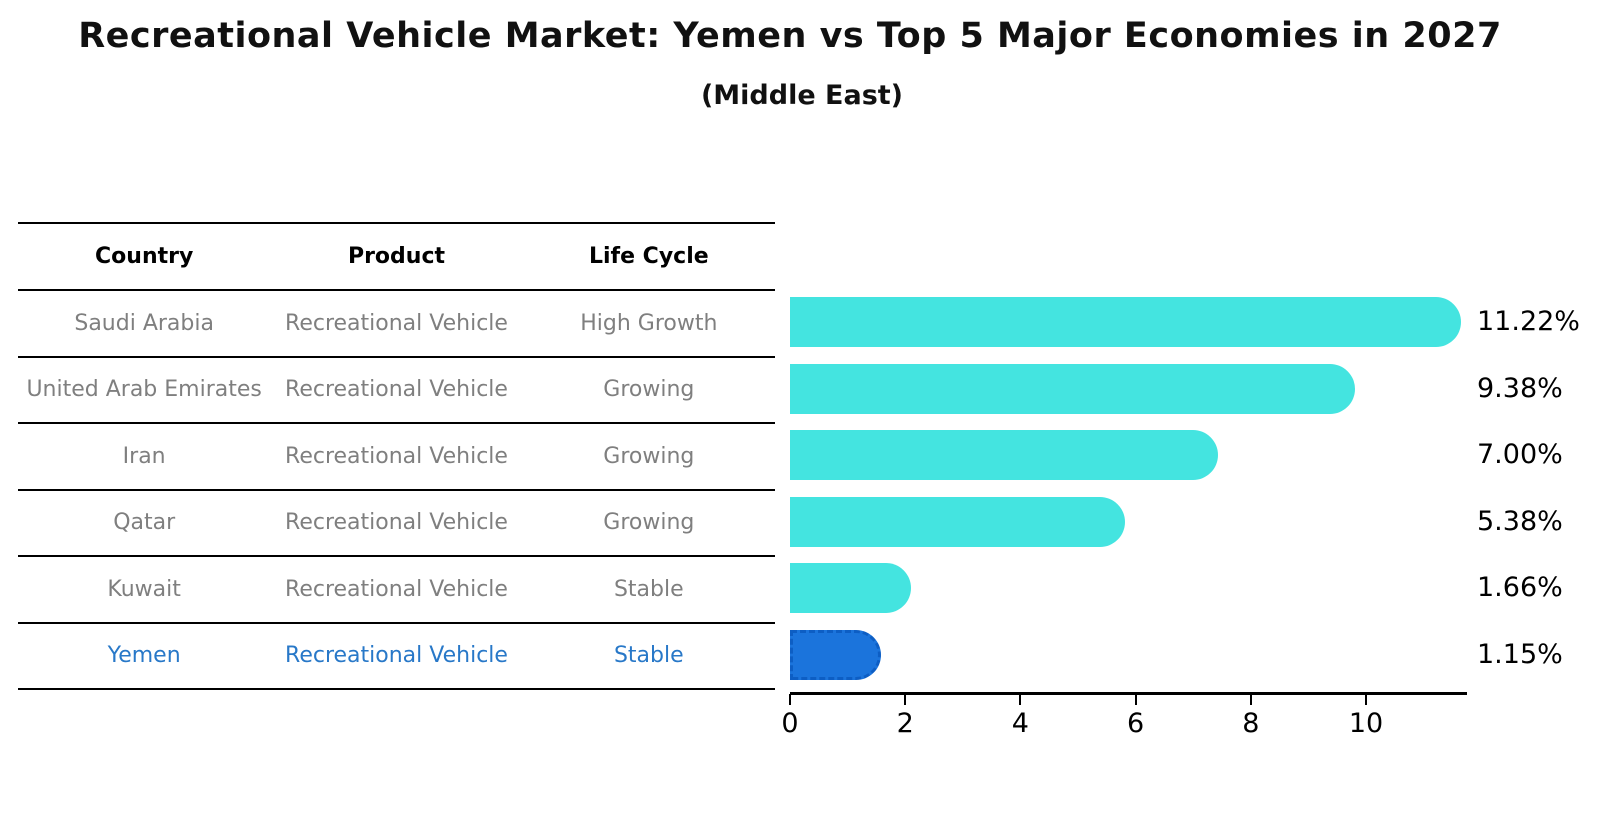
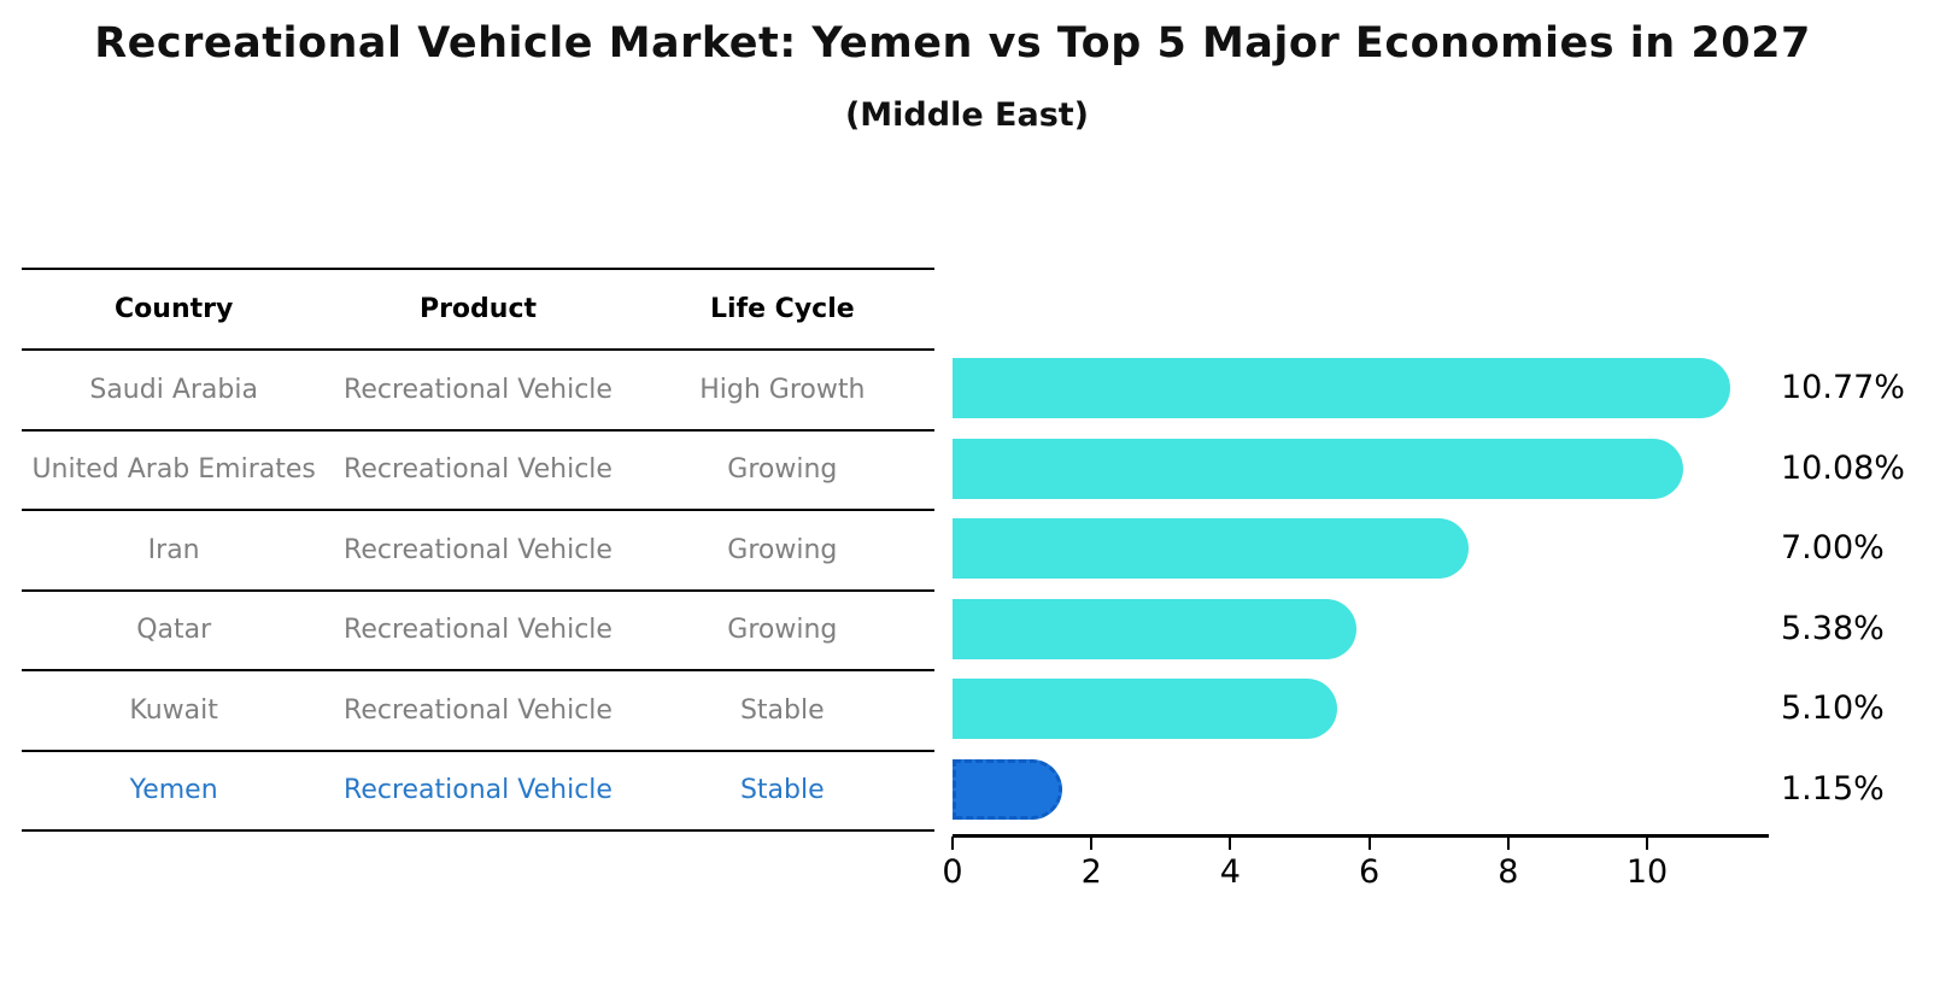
Saudi Arabia: 11.22% -> 10.77%
United Arab Emirates: 9.38% -> 10.08%
Kuwait: 1.66% -> 5.10%
